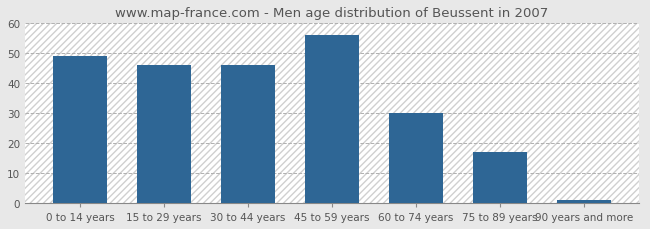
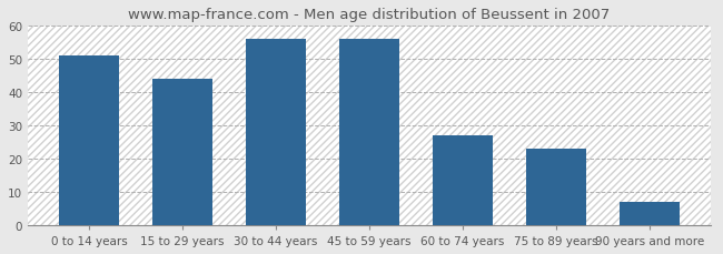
0 to 14 years: 49 -> 51
15 to 29 years: 46 -> 44
30 to 44 years: 46 -> 56
60 to 74 years: 30 -> 27
75 to 89 years: 17 -> 23
90 years and more: 1 -> 7
